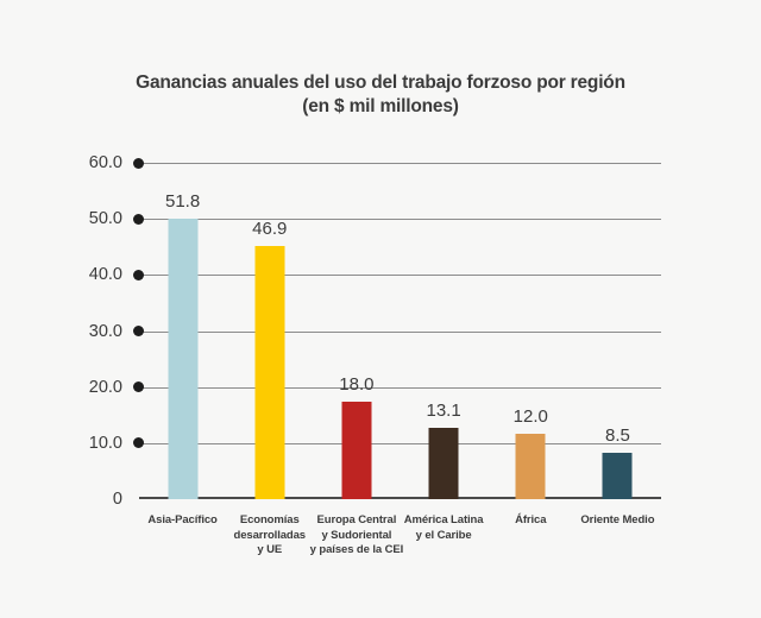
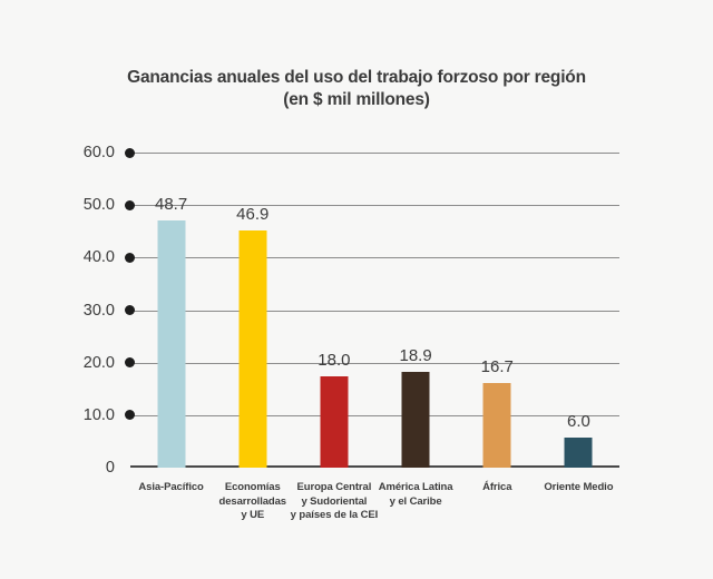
Asia-Pacífico: 51.8 -> 48.7
América Latina y el Caribe: 13.1 -> 18.9
África: 12.0 -> 16.7
Oriente Medio: 8.5 -> 6.0
